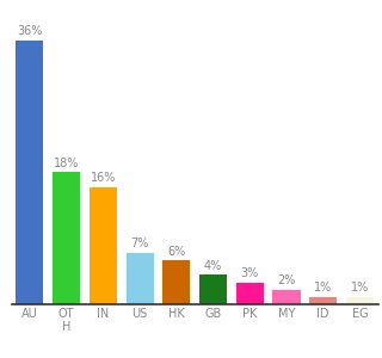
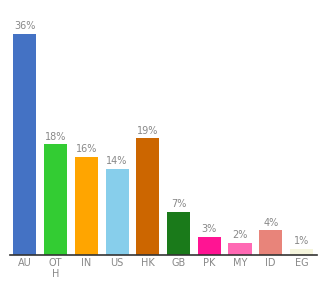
US: 7% -> 14%
HK: 6% -> 19%
GB: 4% -> 7%
ID: 1% -> 4%
